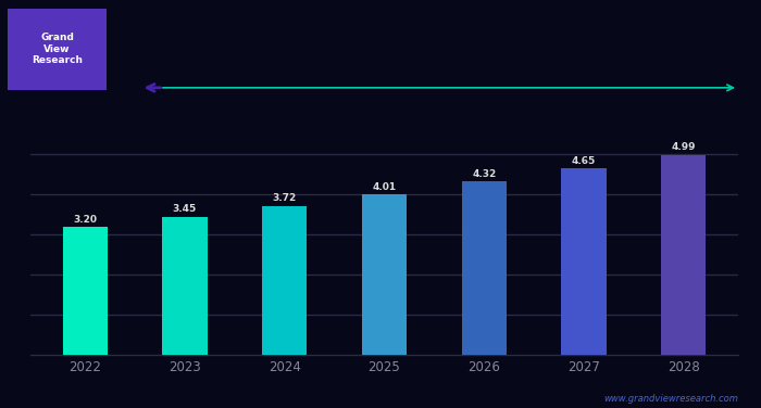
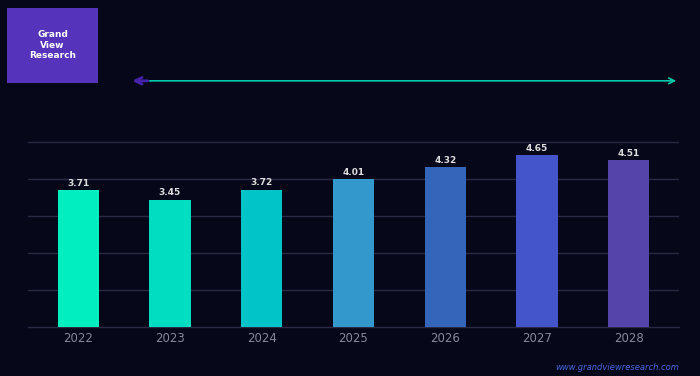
2022: 3.20 -> 3.71
2028: 4.99 -> 4.51
